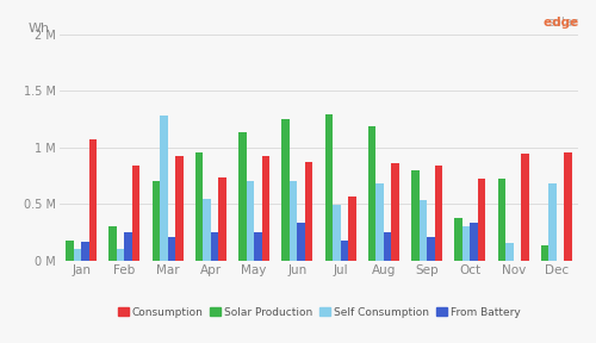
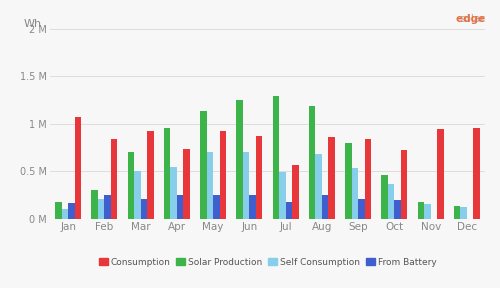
Self Consumption/Feb: 0.10 M -> 0.21 M
Self Consumption/Mar: 1.28 M -> 0.50 M
From Battery/Jun: 0.34 M -> 0.25 M
Solar Production/Oct: 0.38 M -> 0.46 M
Self Consumption/Oct: 0.30 M -> 0.37 M
From Battery/Oct: 0.34 M -> 0.20 M
Solar Production/Nov: 0.72 M -> 0.18 M
Self Consumption/Dec: 0.68 M -> 0.13 M
